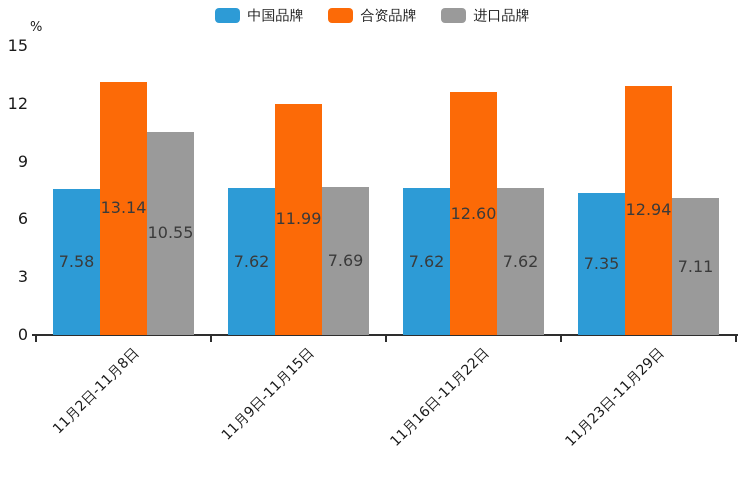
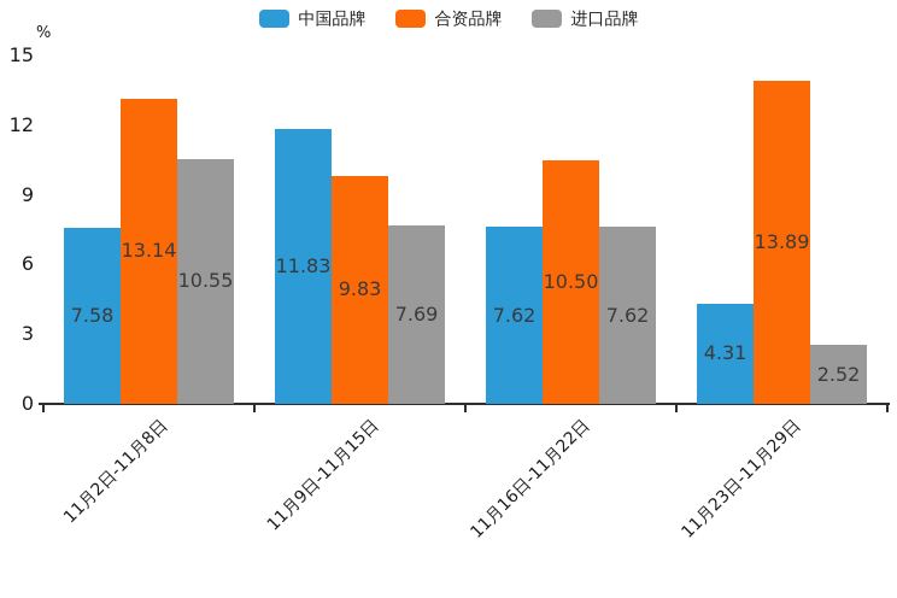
中国品牌/11月9日-11月15日: 7.62 -> 11.83
合资品牌/11月9日-11月15日: 11.99 -> 9.83
合资品牌/11月16日-11月22日: 12.60 -> 10.50
中国品牌/11月23日-11月29日: 7.35 -> 4.31
合资品牌/11月23日-11月29日: 12.94 -> 13.89
进口品牌/11月23日-11月29日: 7.11 -> 2.52
